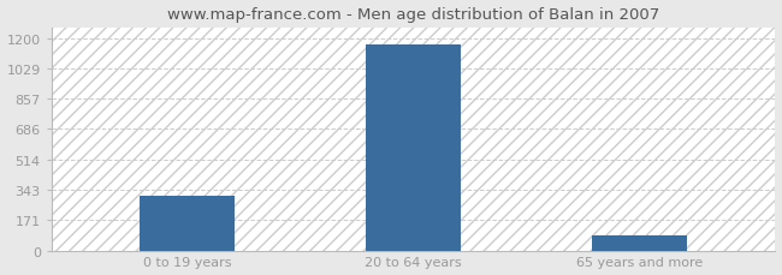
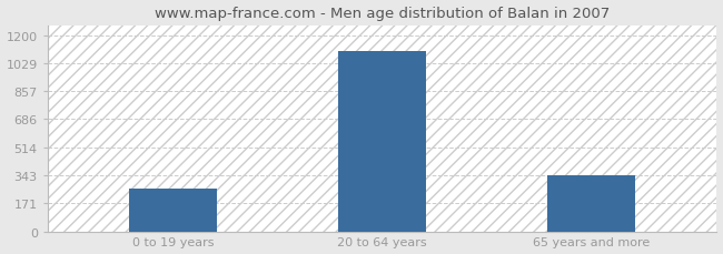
0 to 19 years: 310 -> 260
20 to 64 years: 1160 -> 1100
65 years and more: 90 -> 340
